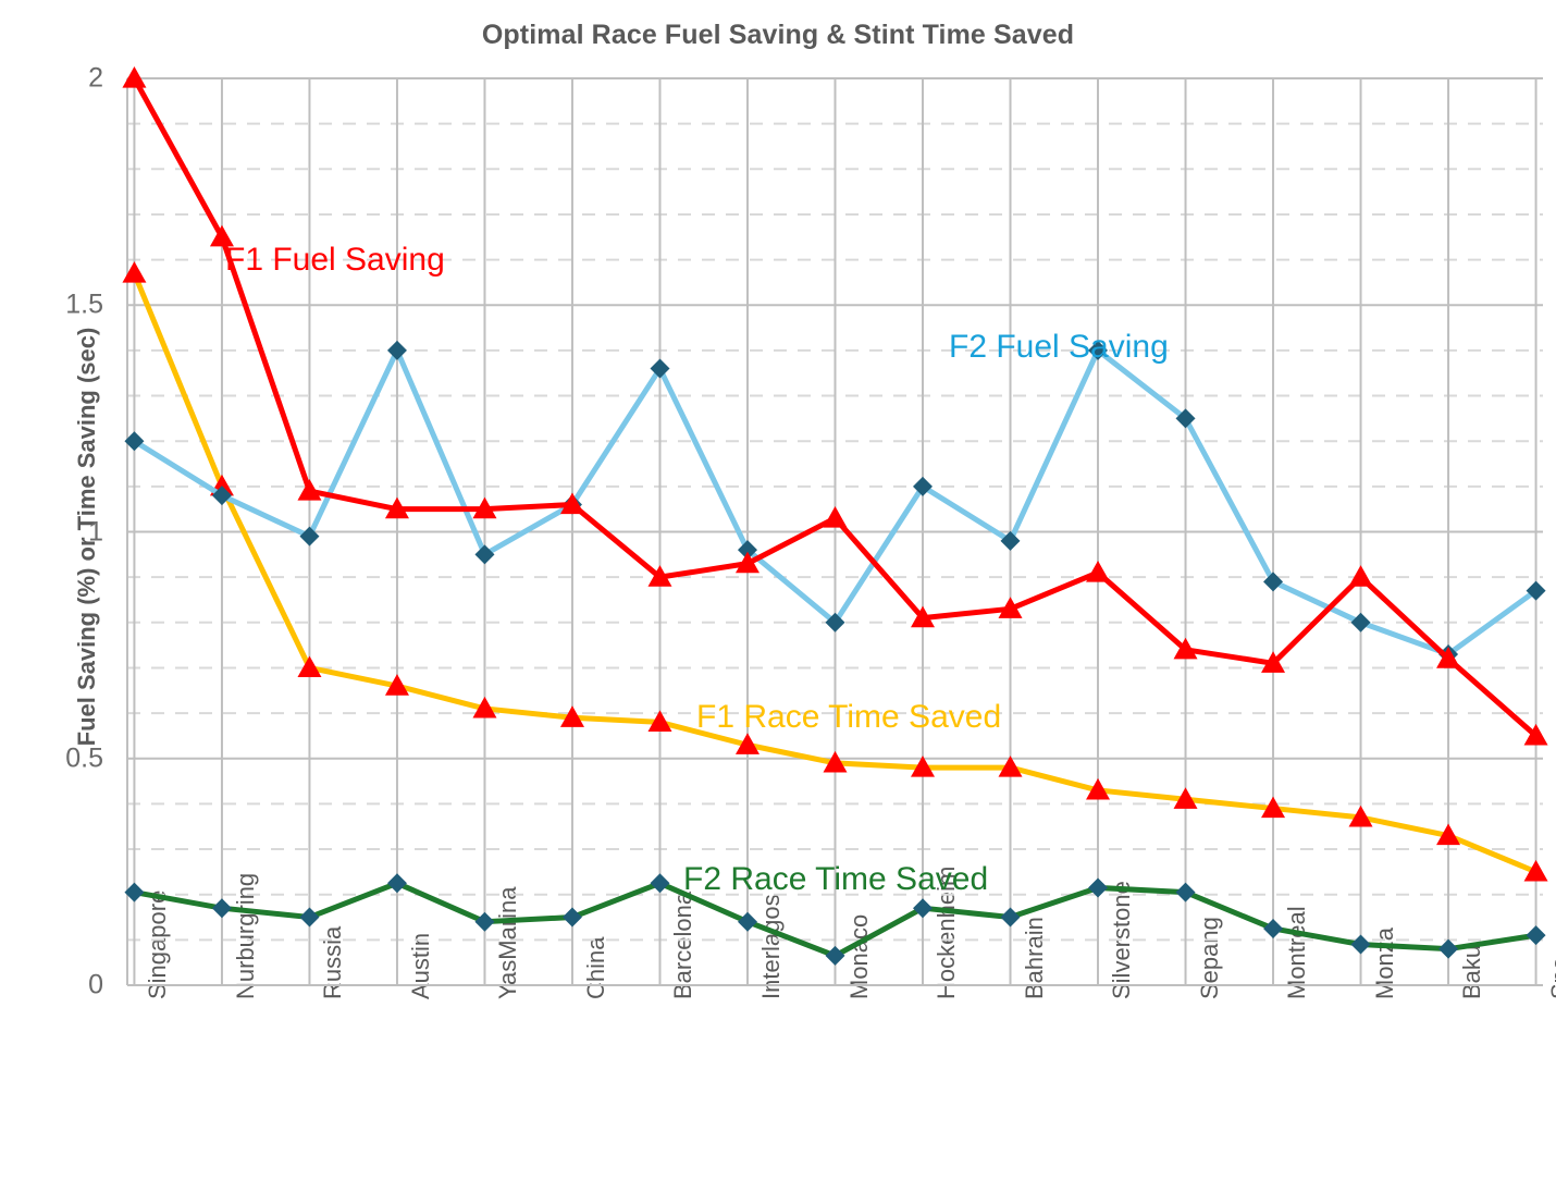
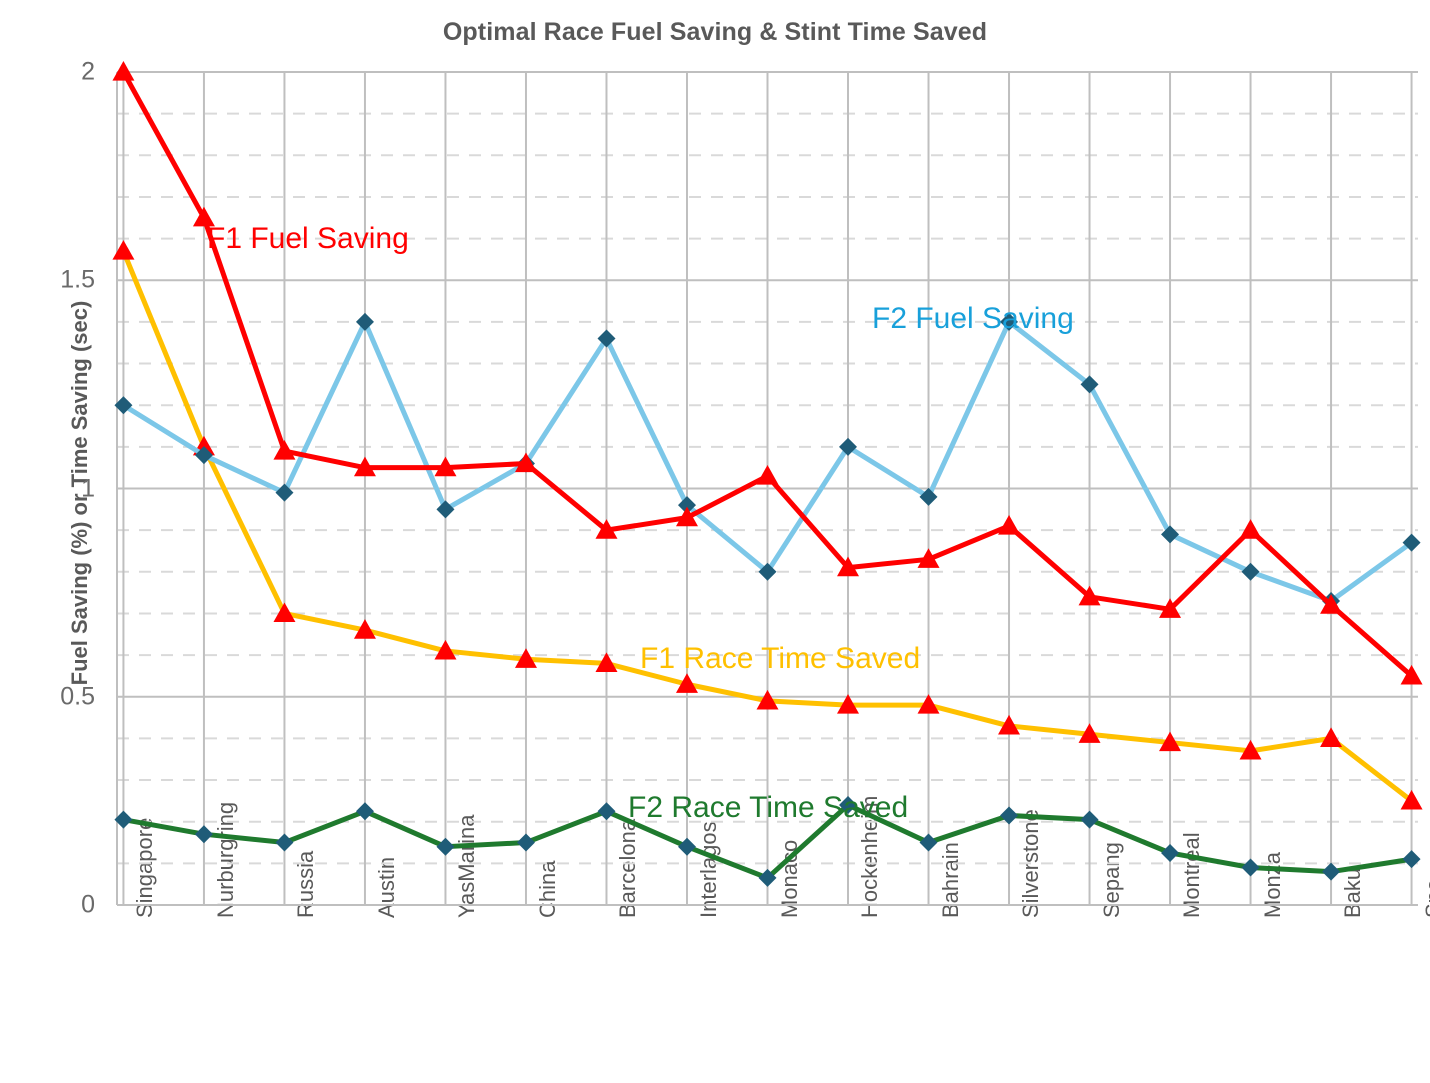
F2 Race Time Saved/Hockenheim: 0.17 -> 0.24
F1 Race Time Saved/Baku: 0.33 -> 0.40
